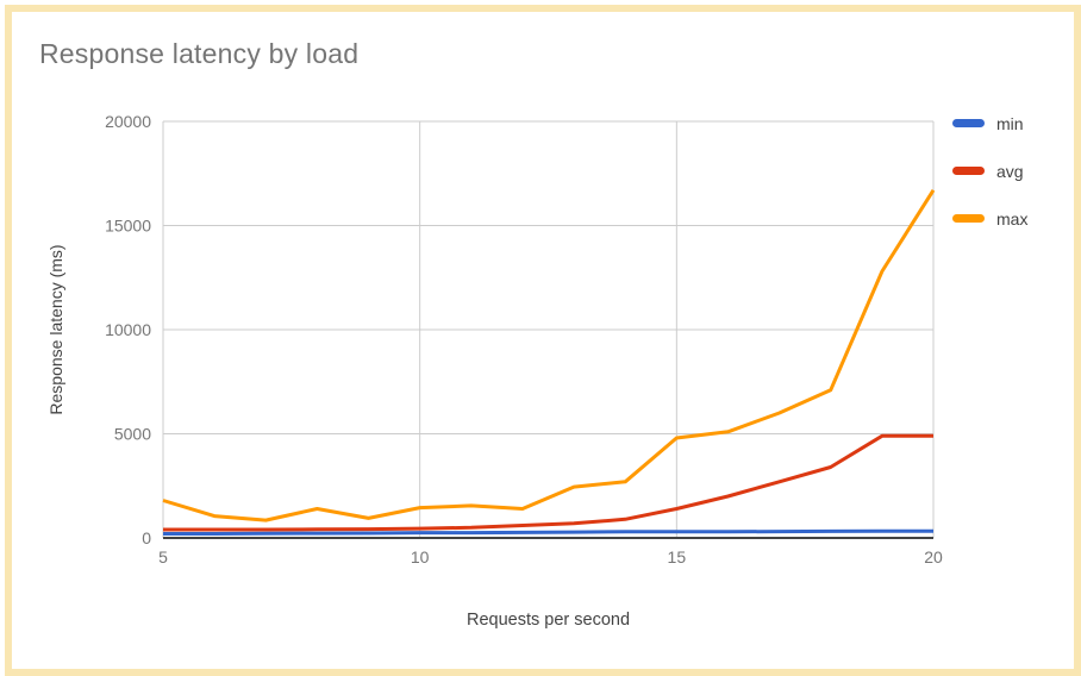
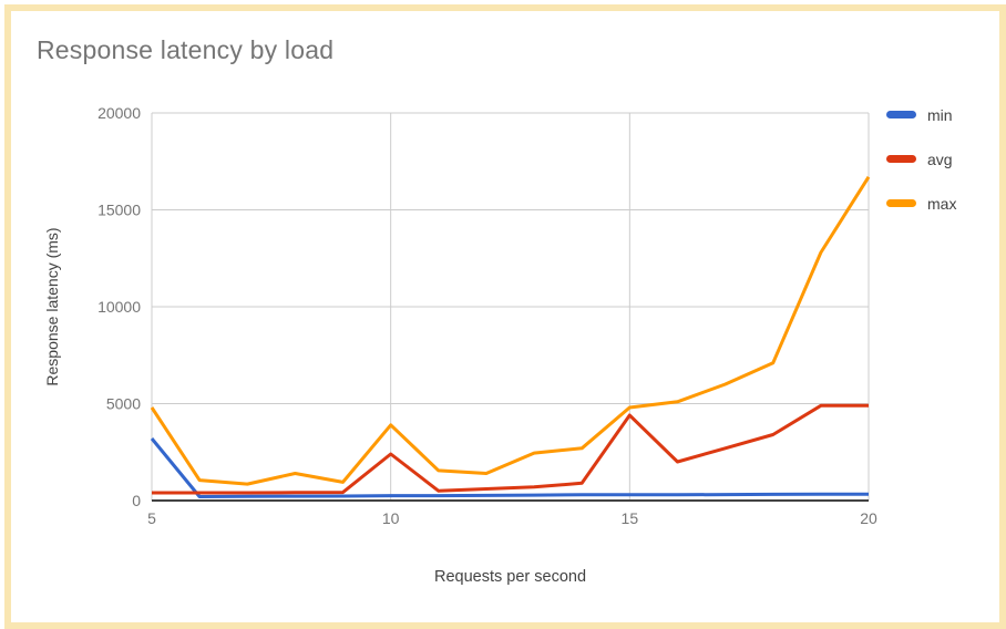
min/5: 200 -> 3200
max/5: 1800 -> 4800
avg/10: 400 -> 2400
max/10: 1400 -> 3900
avg/15: 1400 -> 4400
